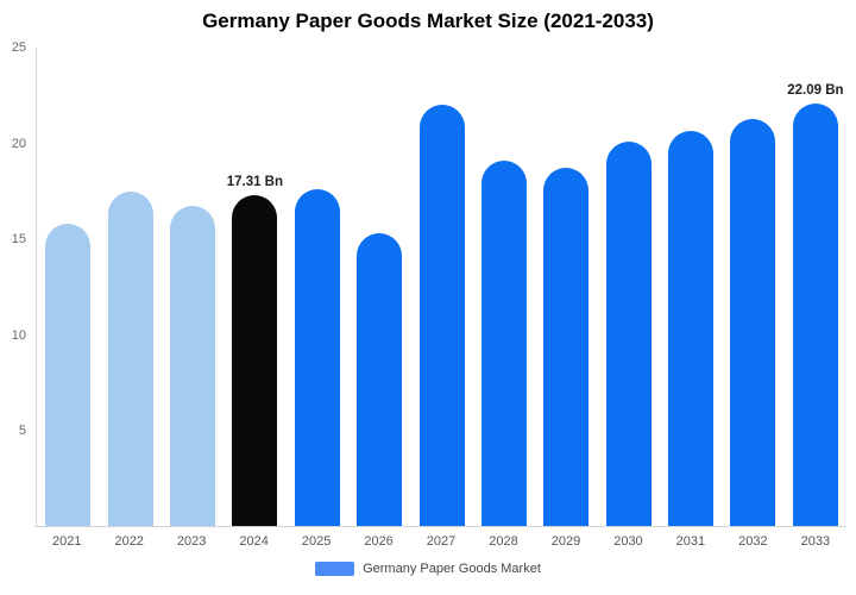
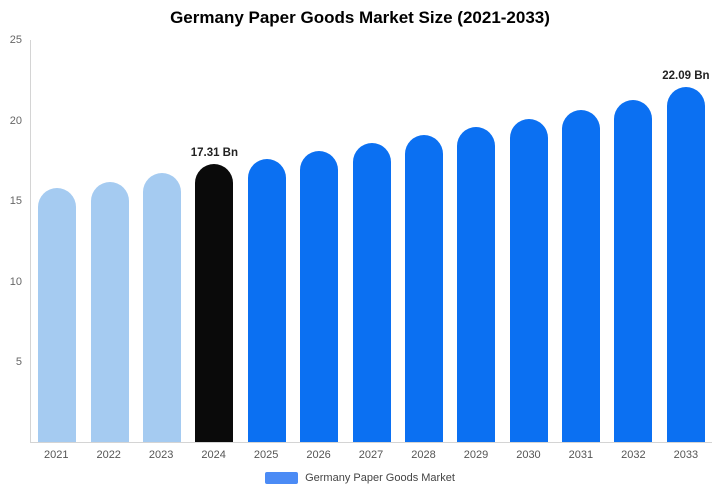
2022: 17.5 -> 16.2
2026: 15.3 -> 18.1
2027: 22.0 -> 18.6
2029: 18.7 -> 19.6
